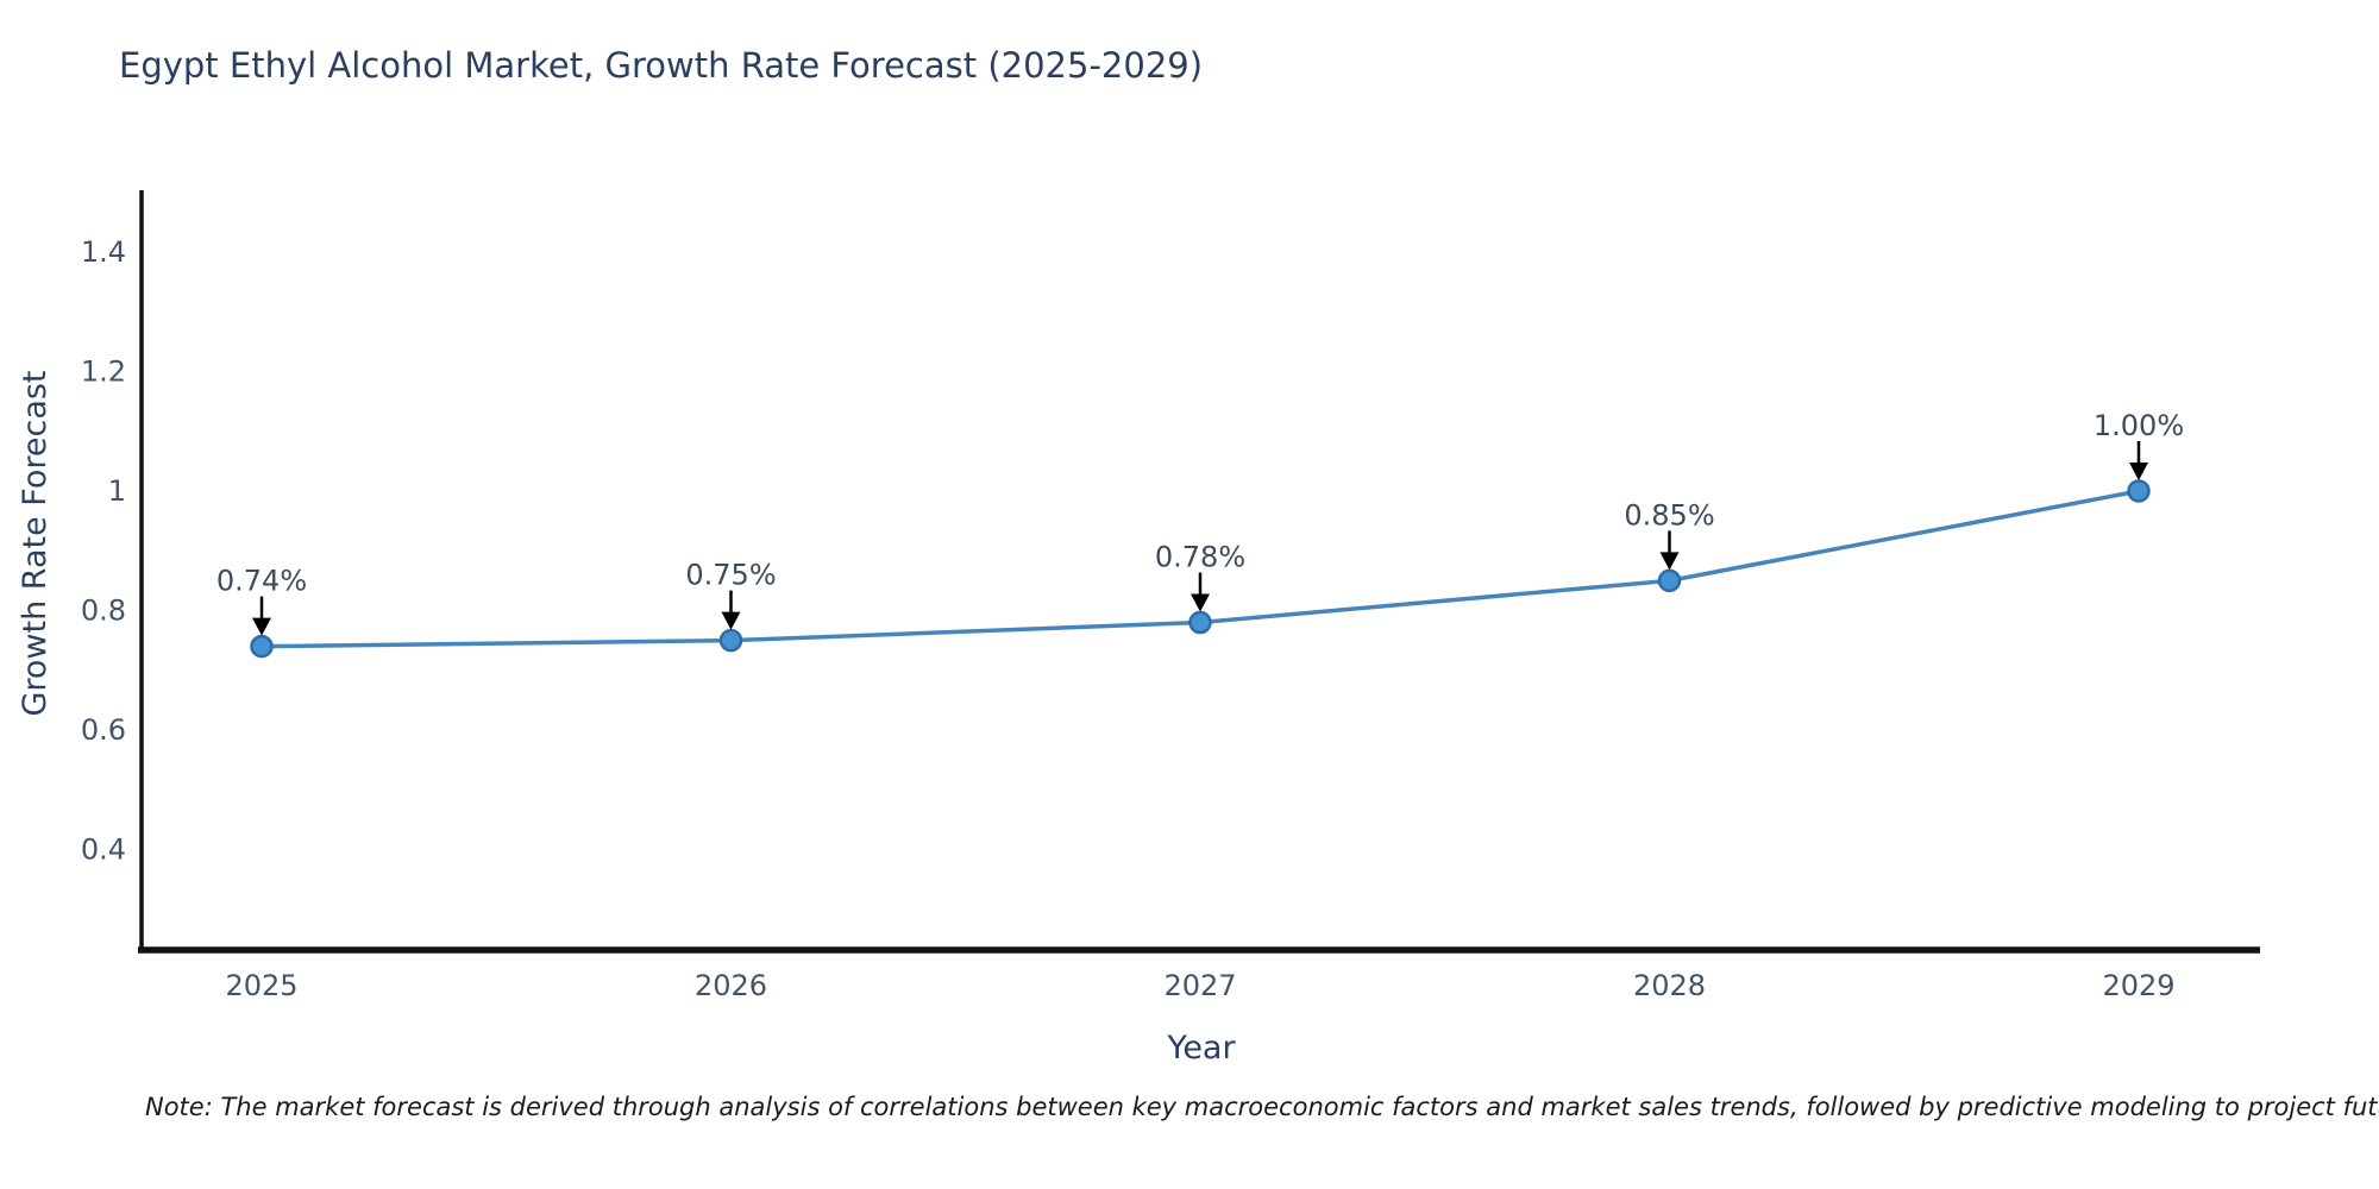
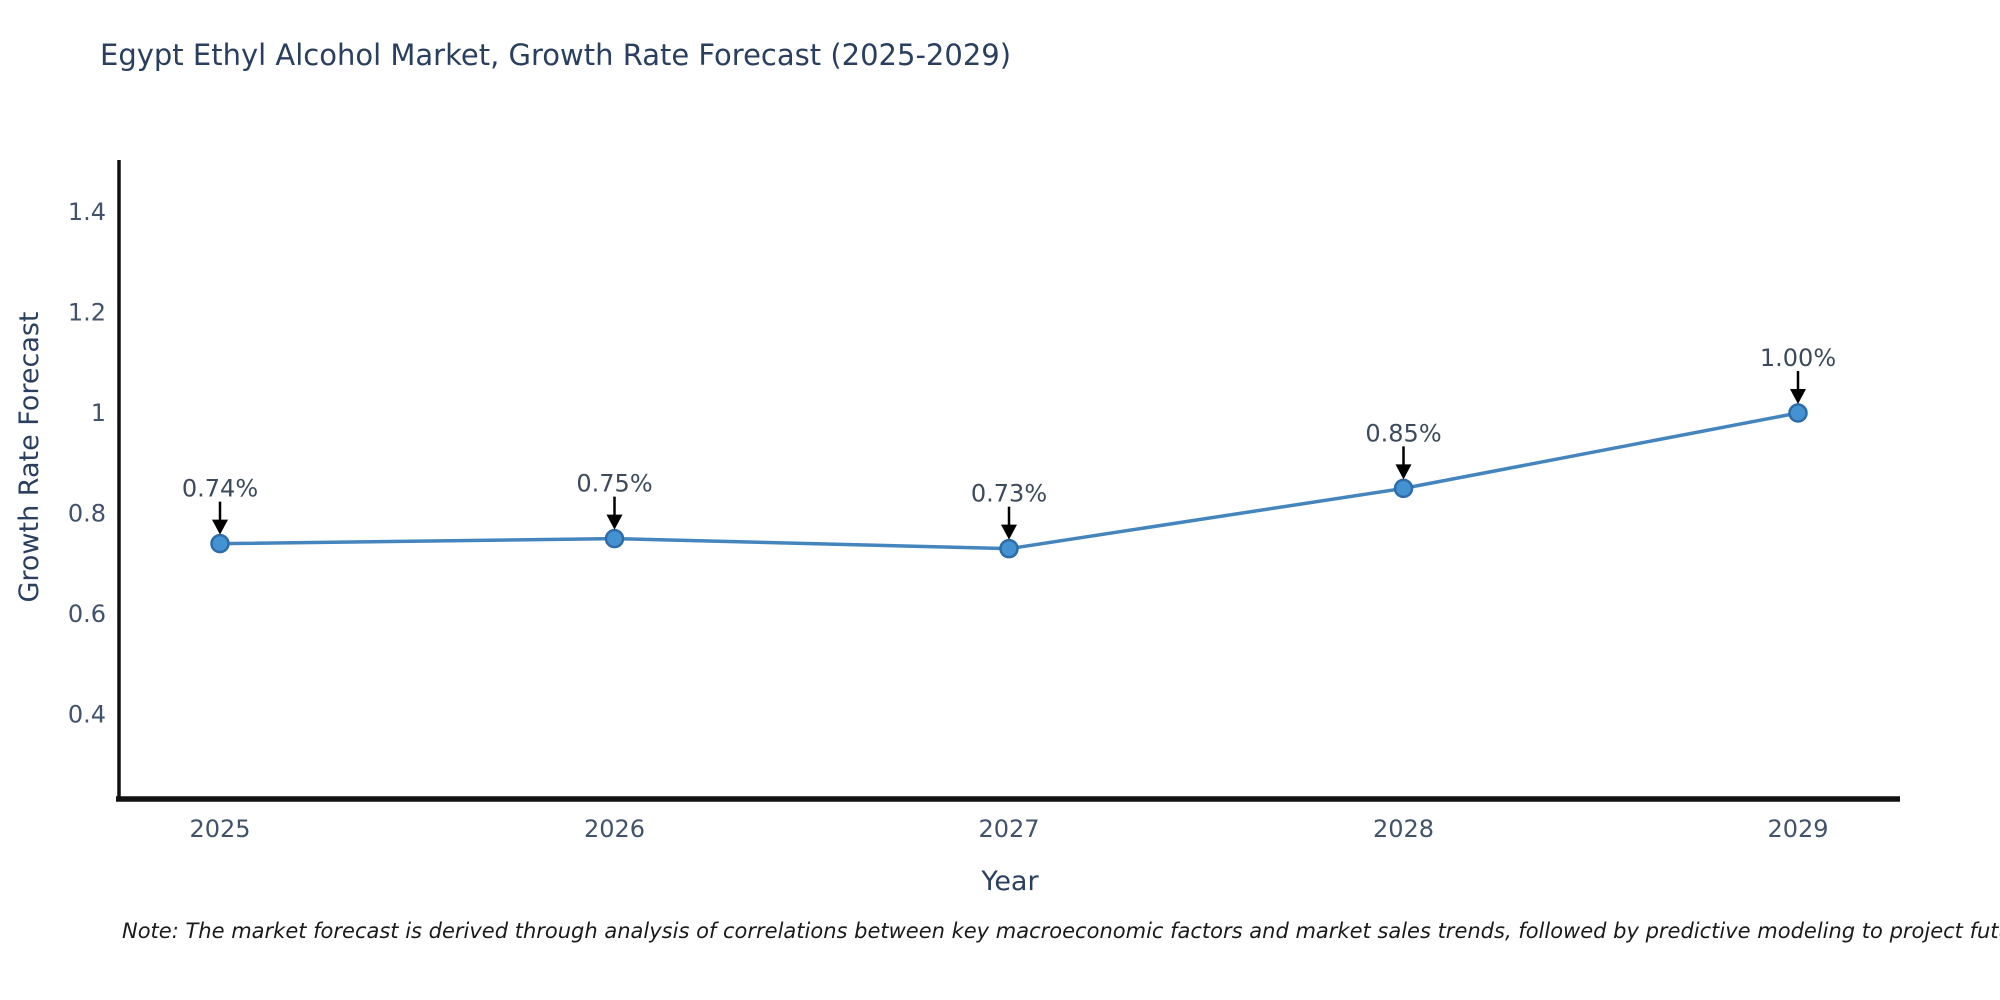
2027: 0.78% -> 0.73%
